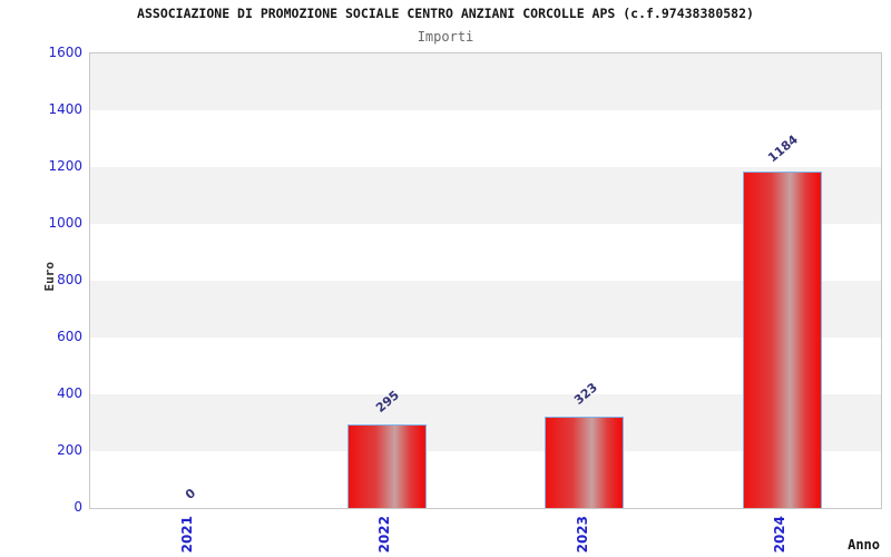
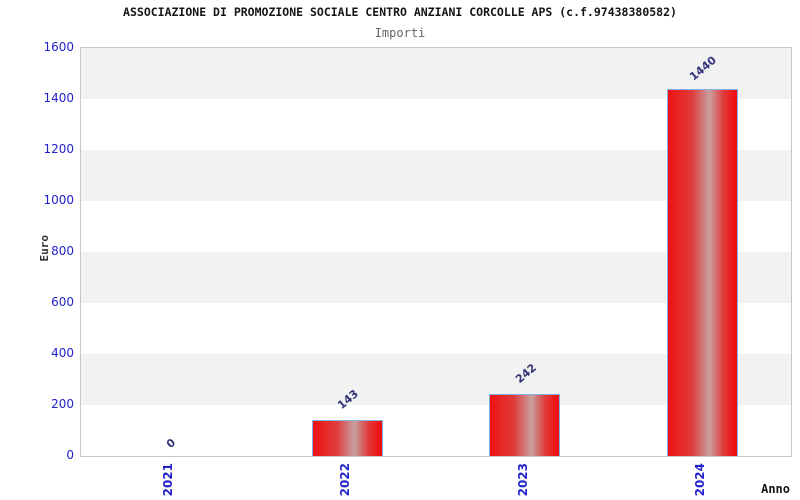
2022: 295 -> 143
2023: 323 -> 242
2024: 1184 -> 1440
